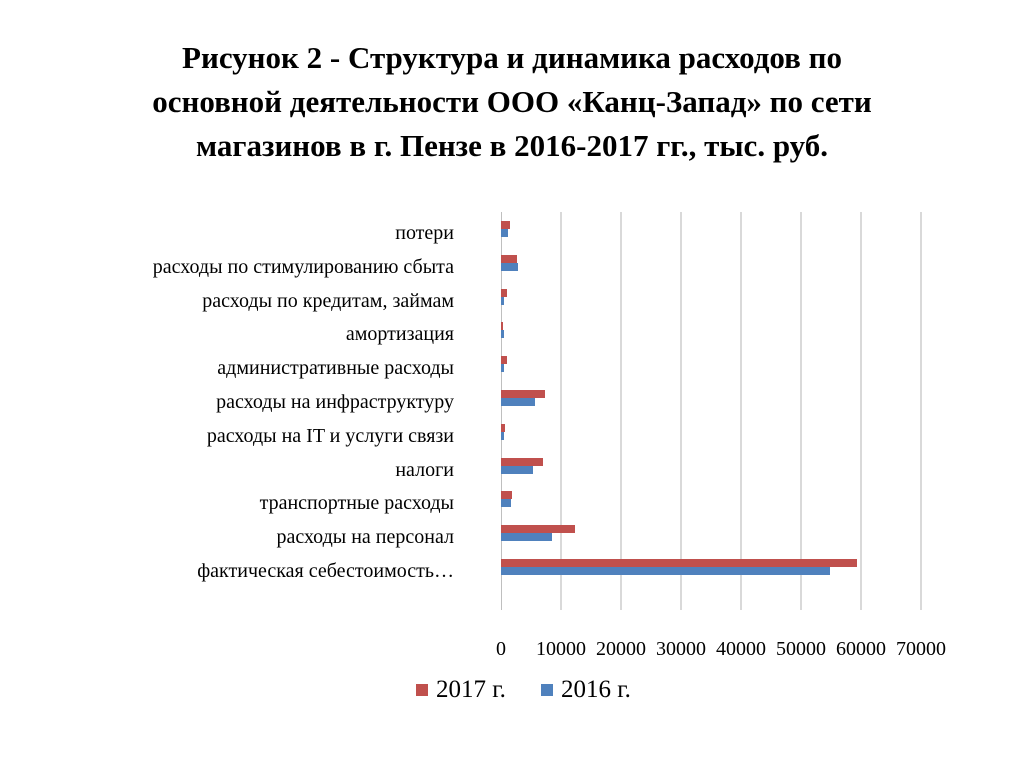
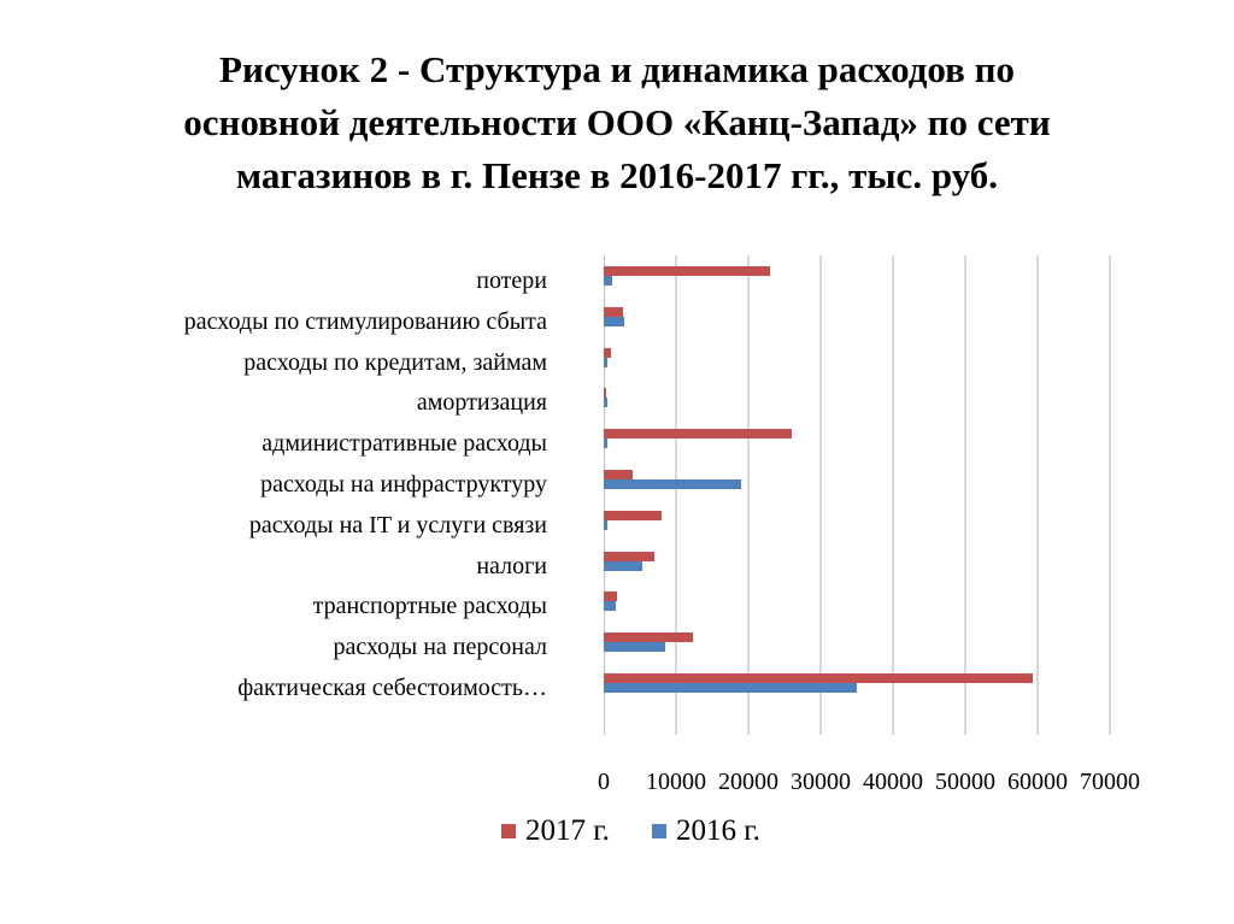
2017 г./потери: 2000 -> 23000
2017 г./административные расходы: 1000 -> 26000
2017 г./расходы на инфраструктуру: 7000 -> 4000
2016 г./расходы на инфраструктуру: 6000 -> 19000
2017 г./расходы на IT и услуги связи: 1000 -> 8000
2016 г./фактическая себестоимость…: 55000 -> 35000
